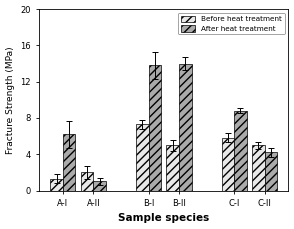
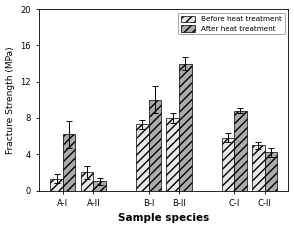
After heat treatment/B-I: 13.8 -> 10.0
Before heat treatment/B-II: 5.0 -> 8.0
